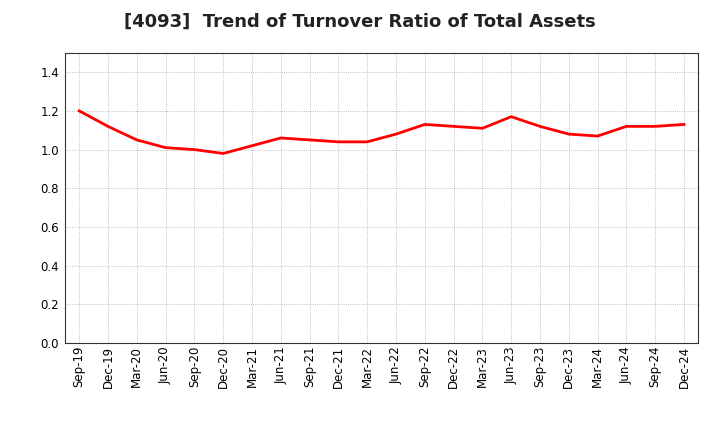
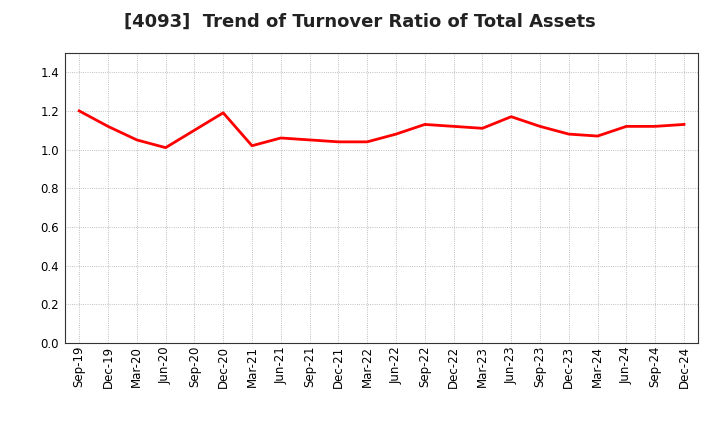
Sep-20: 1.00 -> 1.10
Dec-20: 0.98 -> 1.19
